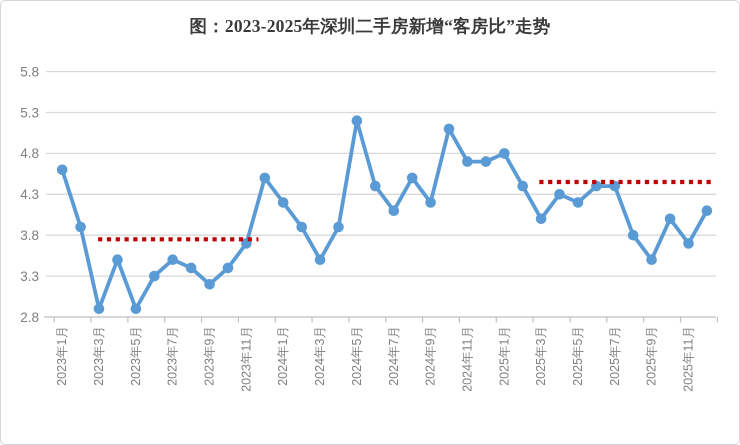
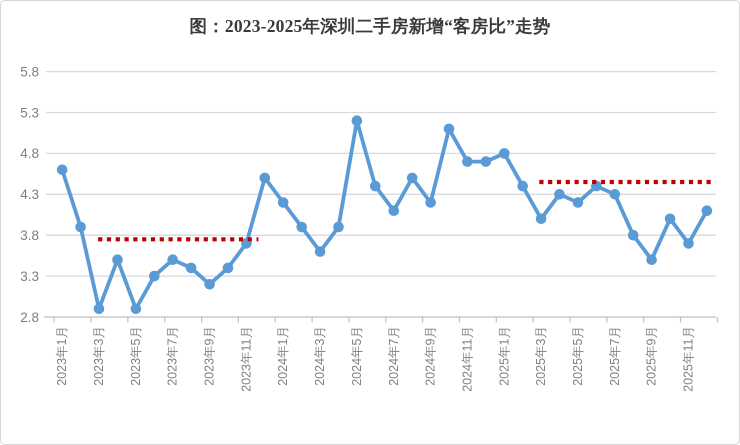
2024年3月: 3.5 -> 3.6
2025年7月: 4.4 -> 4.3
